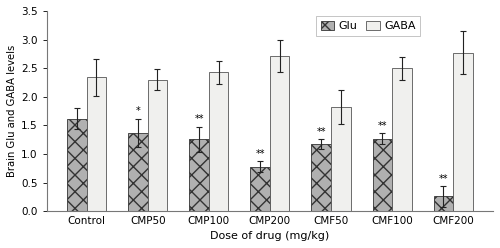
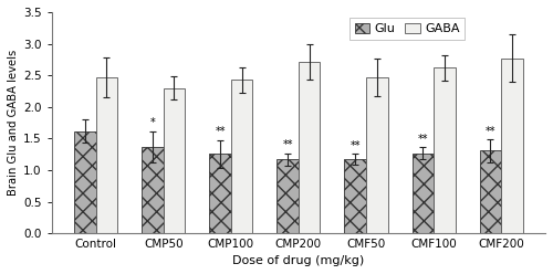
GABA/Control: 2.34 -> 2.47
Glu/CMP200: 0.78 -> 1.17
GABA/CMF50: 1.82 -> 2.47
GABA/CMF100: 2.50 -> 2.62
Glu/CMF200: 0.26 -> 1.31
